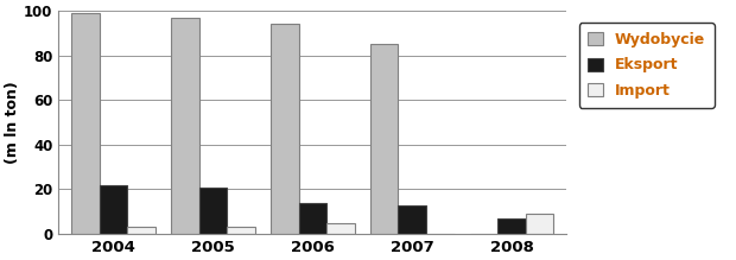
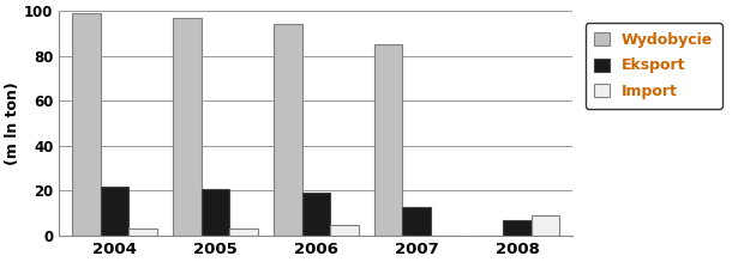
Eksport/2006: 14 -> 19
